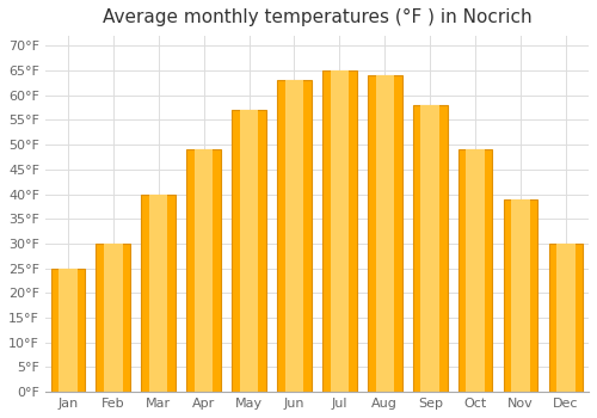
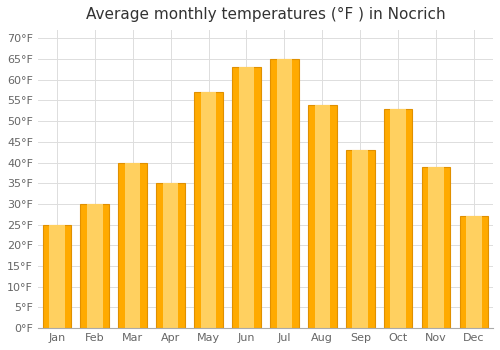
Apr: 49°F -> 35°F
Aug: 64°F -> 54°F
Sep: 58°F -> 43°F
Oct: 49°F -> 53°F
Dec: 30°F -> 27°F
